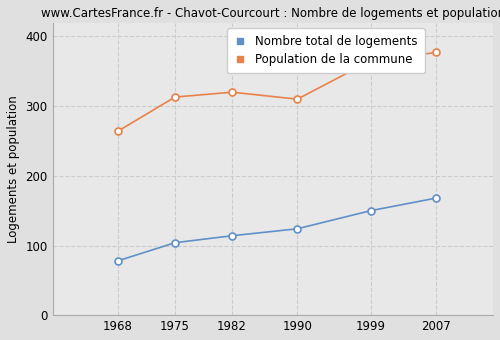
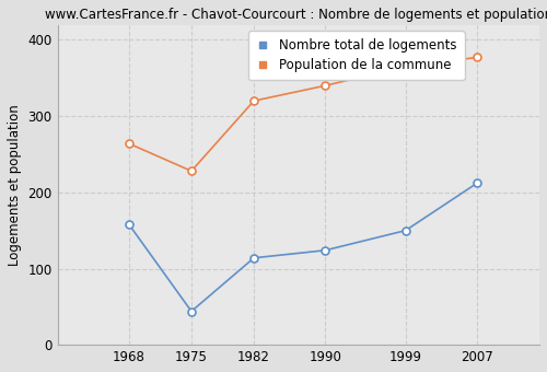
Nombre total de logements/1968: 78 -> 158
Nombre total de logements/1975: 104 -> 44
Population de la commune/1975: 313 -> 228
Population de la commune/1990: 310 -> 340
Nombre total de logements/2007: 168 -> 212
